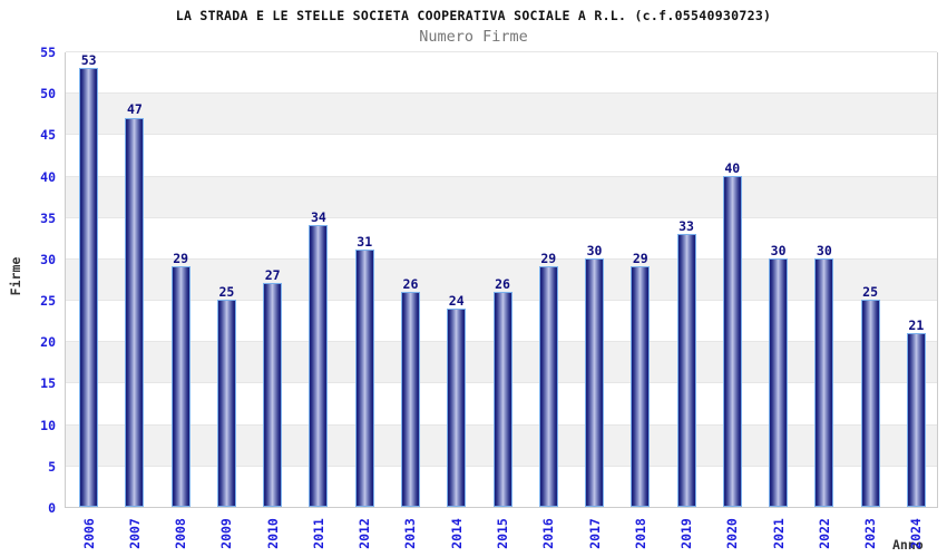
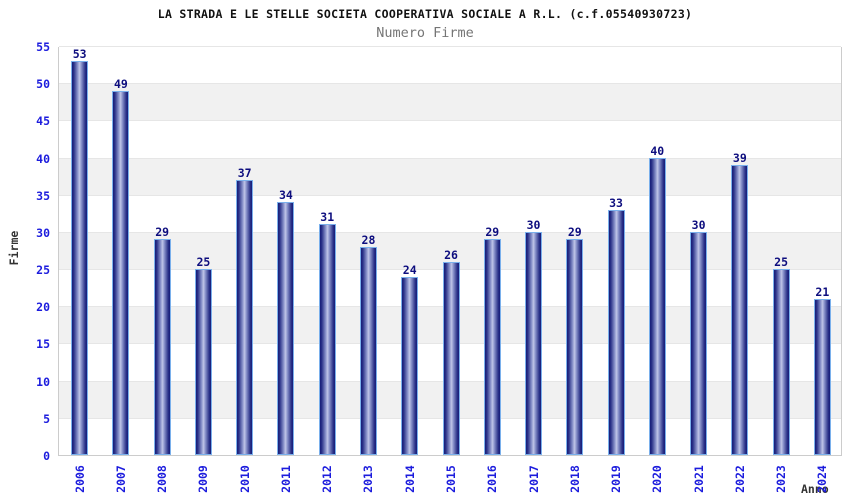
2007: 47 -> 49
2010: 27 -> 37
2013: 26 -> 28
2022: 30 -> 39
